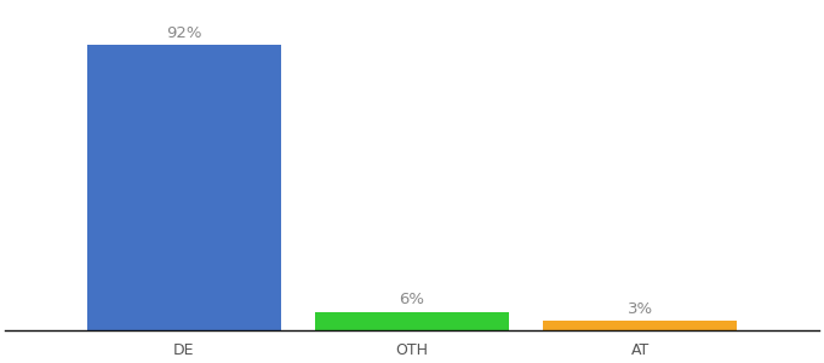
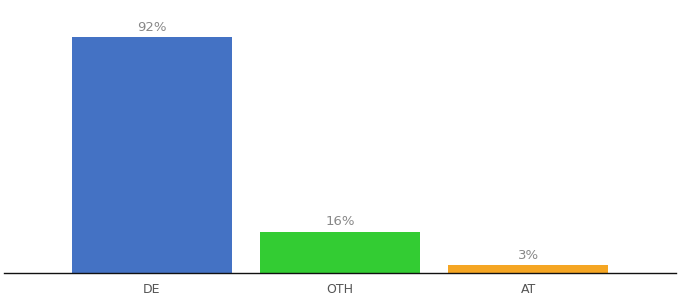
OTH: 6% -> 16%
